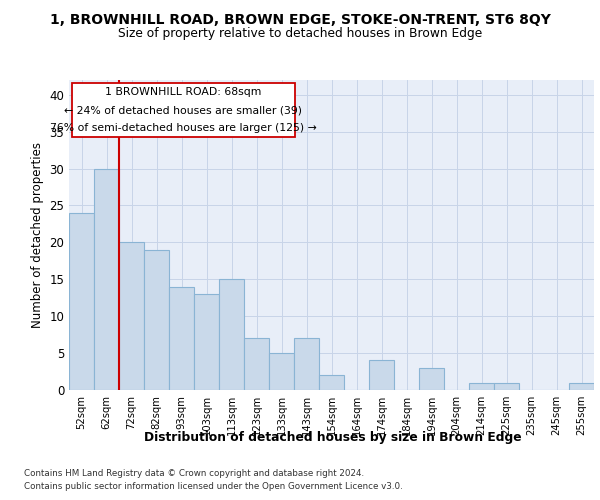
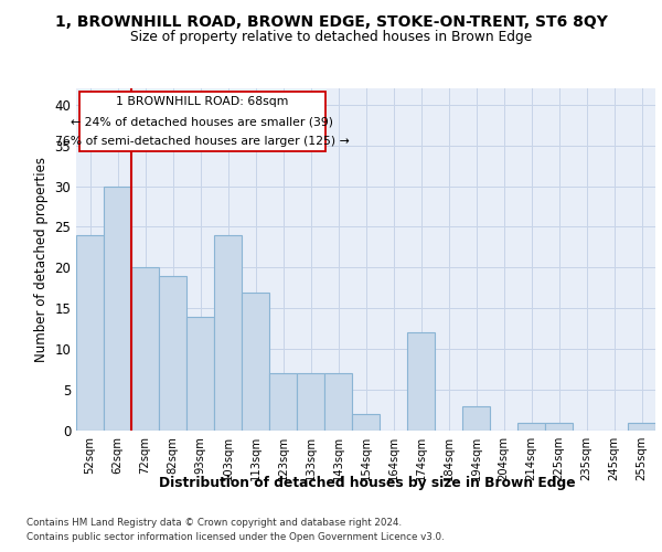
103sqm: 13 -> 24
113sqm: 15 -> 17
133sqm: 5 -> 7
174sqm: 4 -> 12
